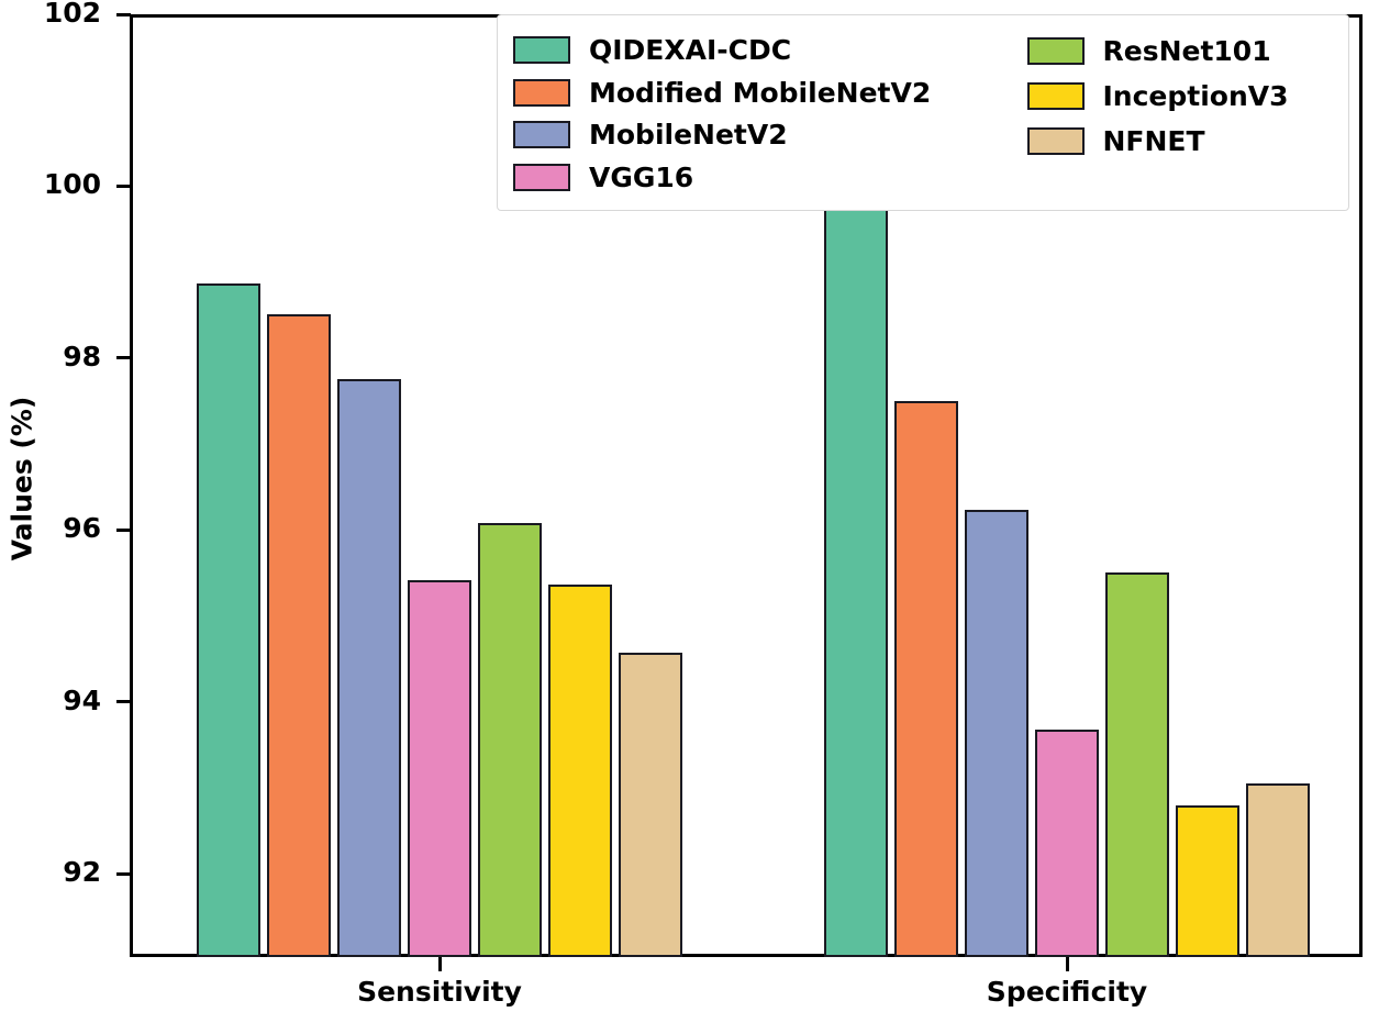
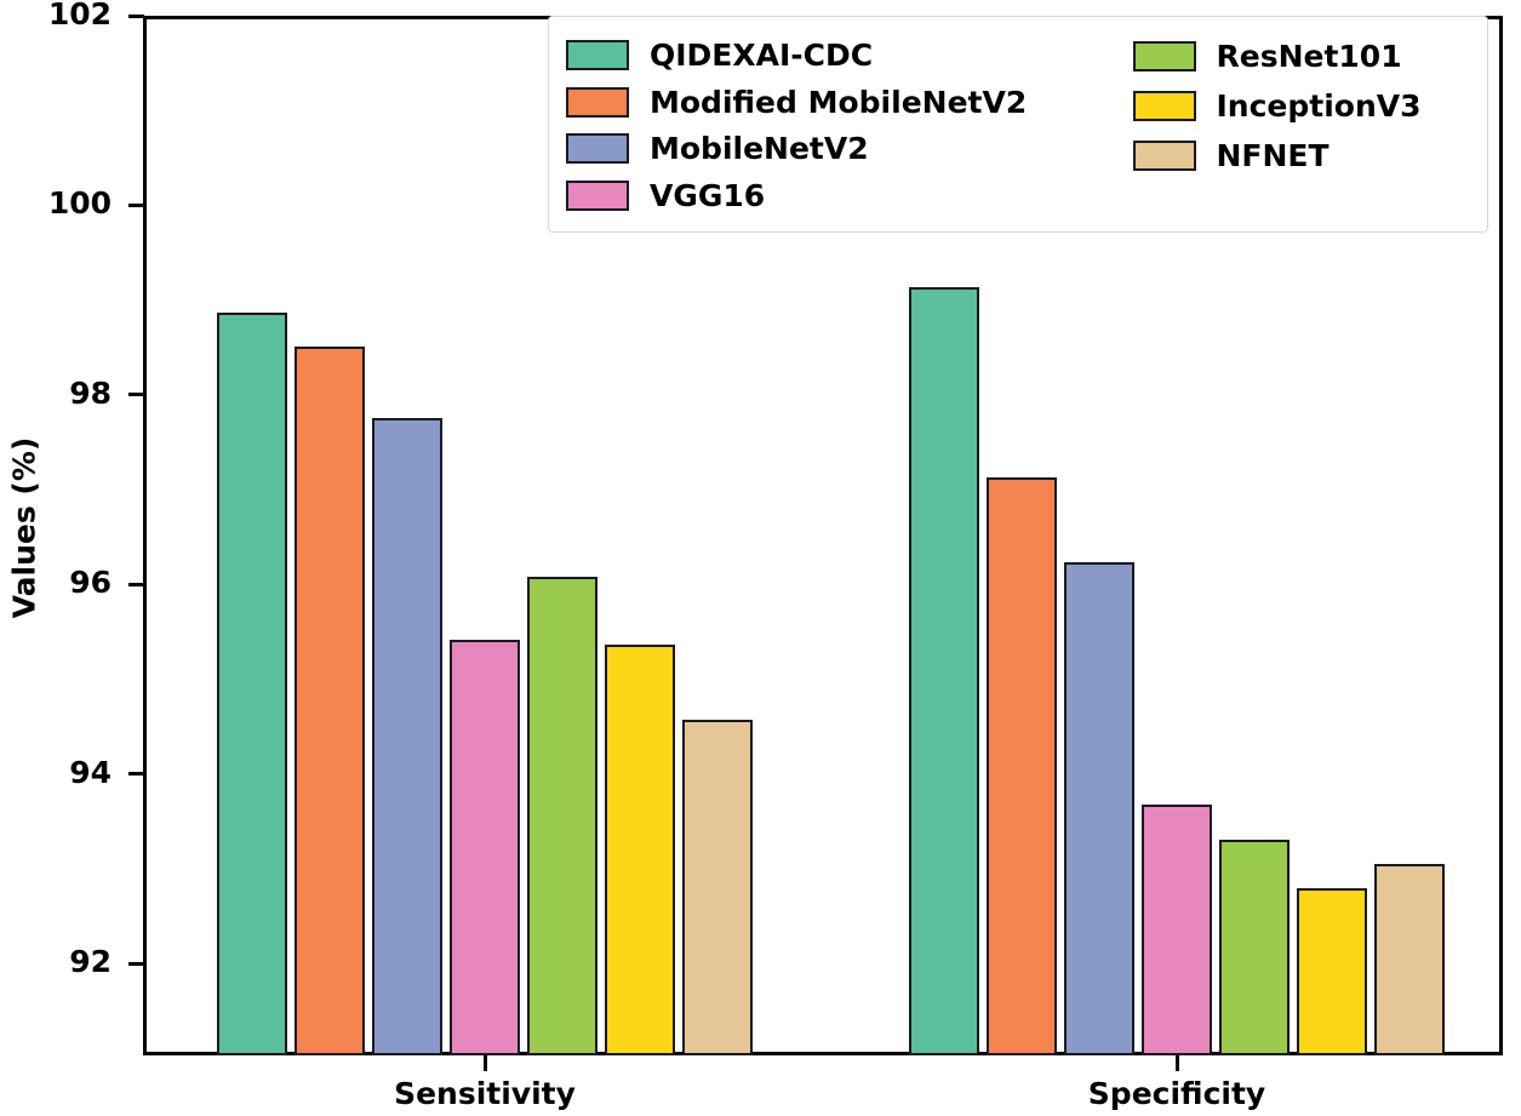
QIDEXAI-CDC/Specificity: 100.2 -> 99.1
Modified MobileNetV2/Specificity: 97.5 -> 97.1
ResNet101/Specificity: 95.5 -> 93.3
